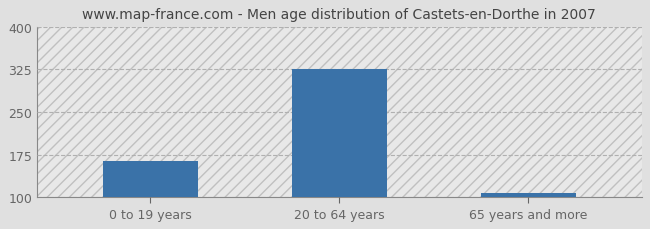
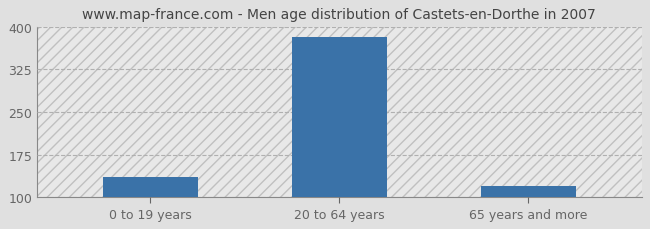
0 to 19 years: 163 -> 136
20 to 64 years: 325 -> 382
65 years and more: 107 -> 120
